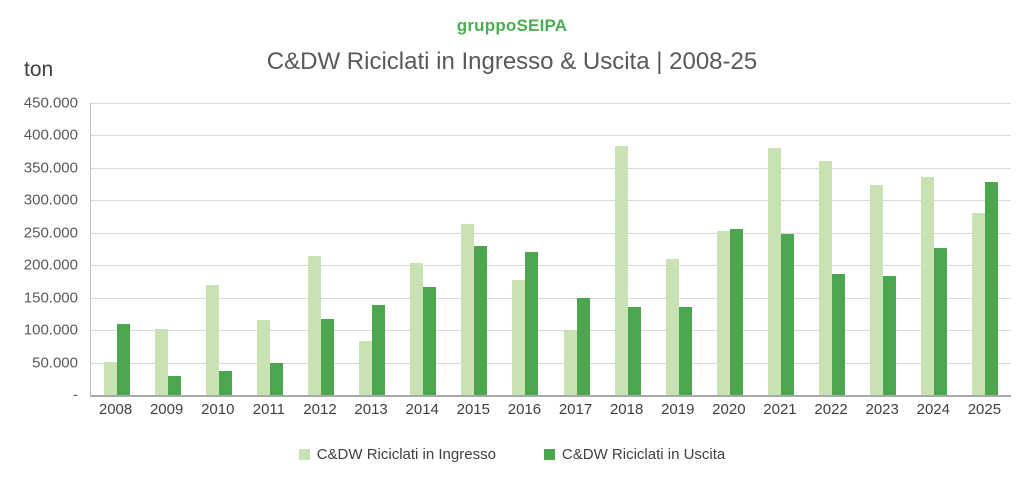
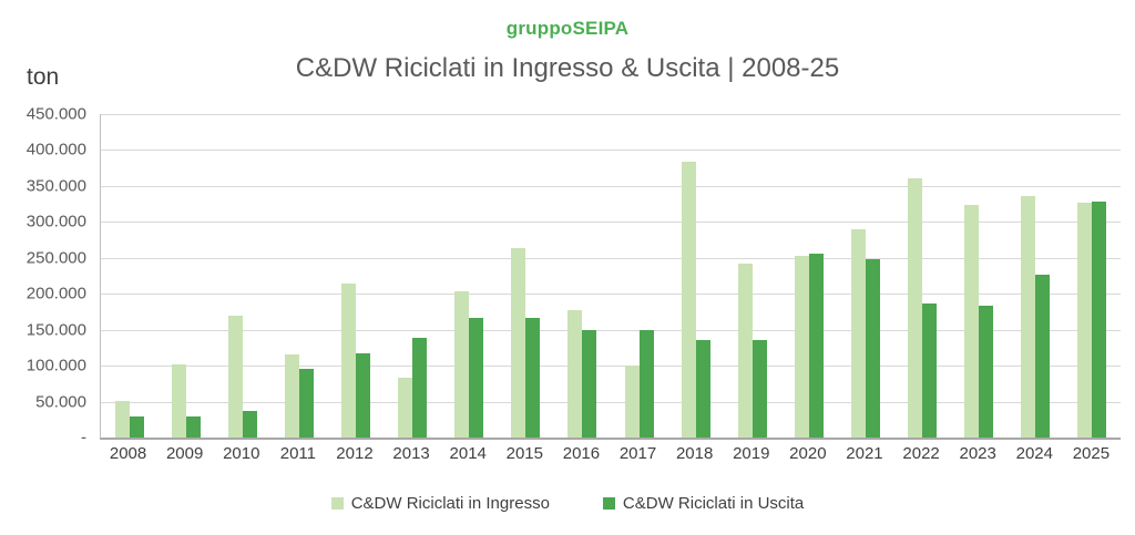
C&DW Riciclati in Uscita/2008: 110000 -> 30000
C&DW Riciclati in Uscita/2011: 50000 -> 100000
C&DW Riciclati in Uscita/2015: 230000 -> 170000
C&DW Riciclati in Uscita/2016: 220000 -> 150000
C&DW Riciclati in Ingresso/2019: 210000 -> 240000
C&DW Riciclati in Ingresso/2021: 380000 -> 290000
C&DW Riciclati in Ingresso/2025: 280000 -> 330000
